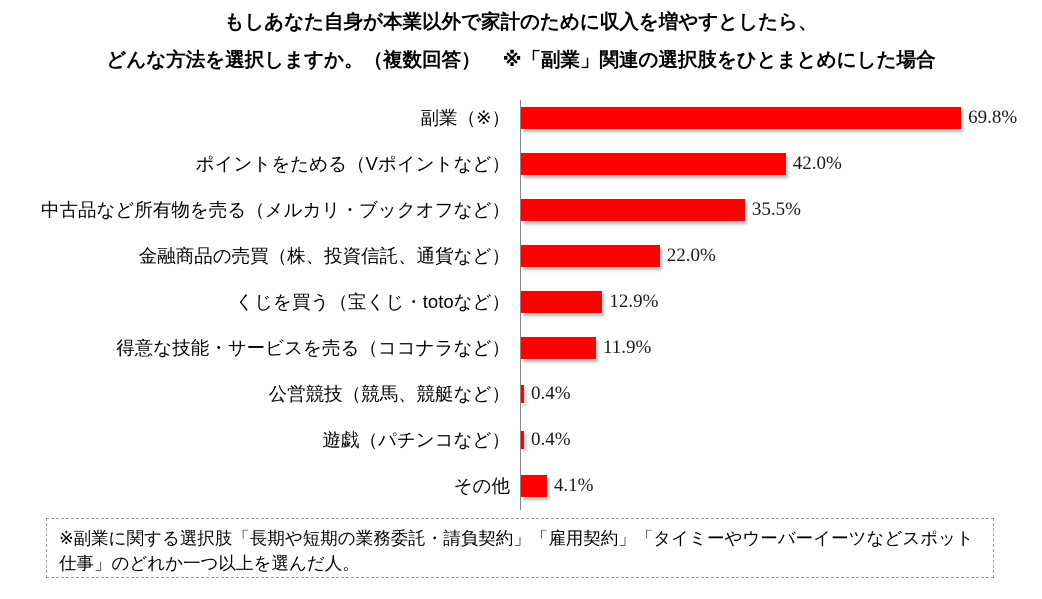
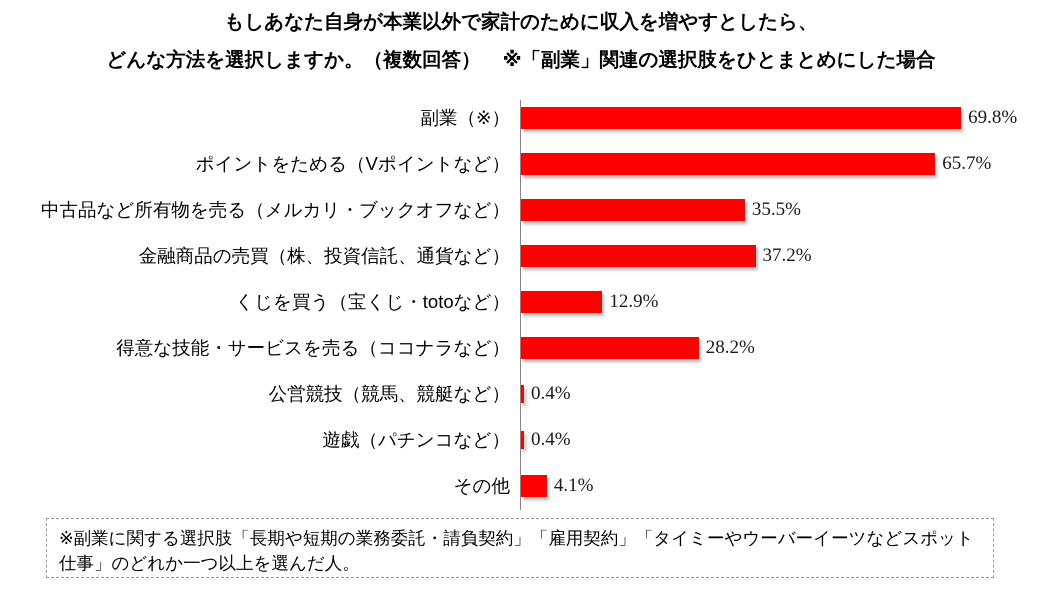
ポイントをためる（Vポイントなど）: 42.0% -> 65.7%
金融商品の売買（株、投資信託、通貨など）: 22.0% -> 37.2%
得意な技能・サービスを売る（ココナラなど）: 11.9% -> 28.2%
